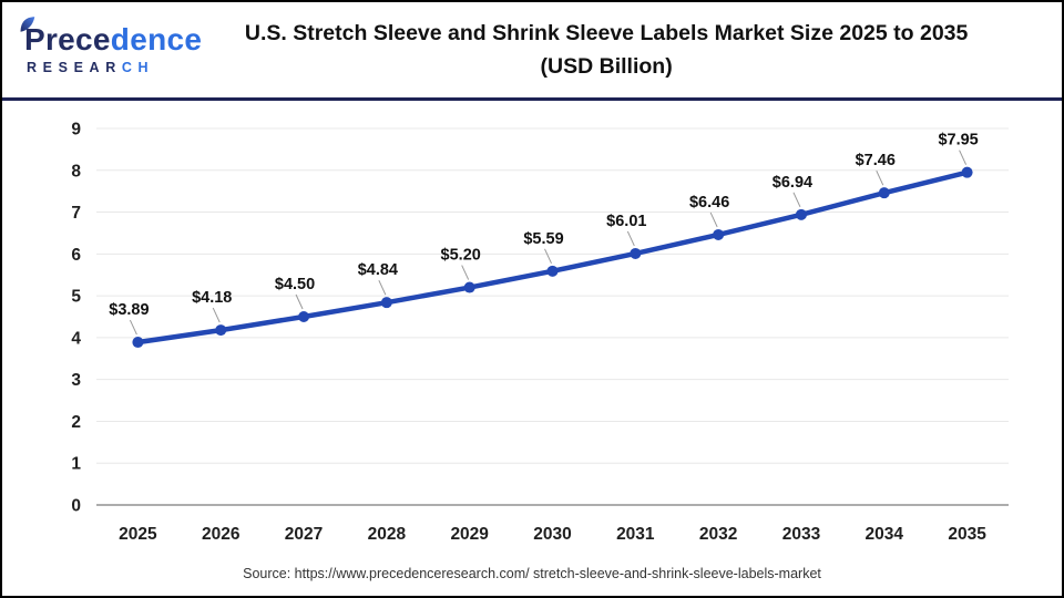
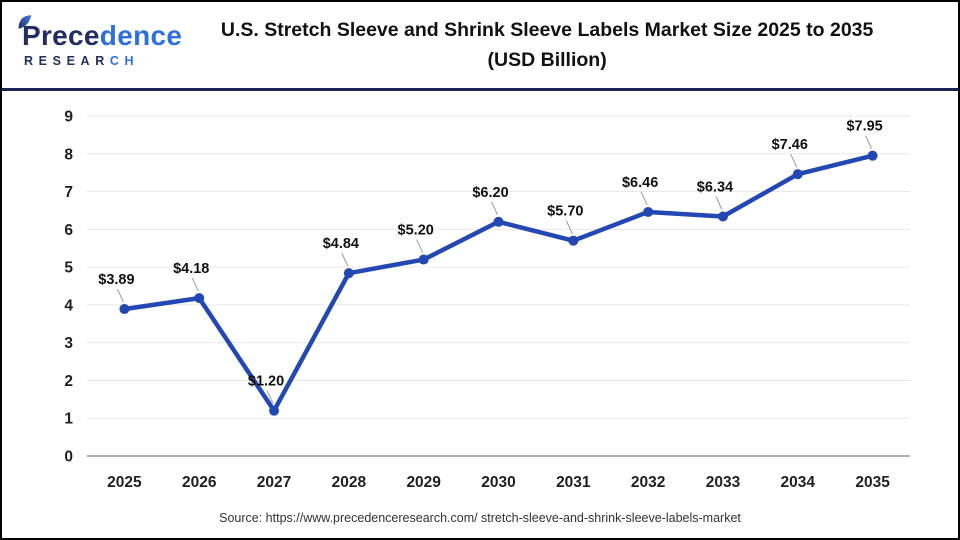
2027: $4.50 -> $1.20
2030: $5.59 -> $6.20
2031: $6.01 -> $5.70
2033: $6.94 -> $6.34
